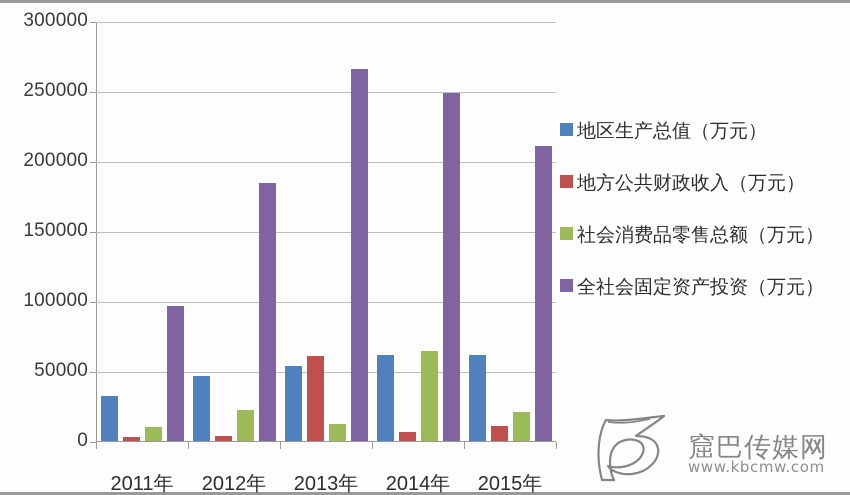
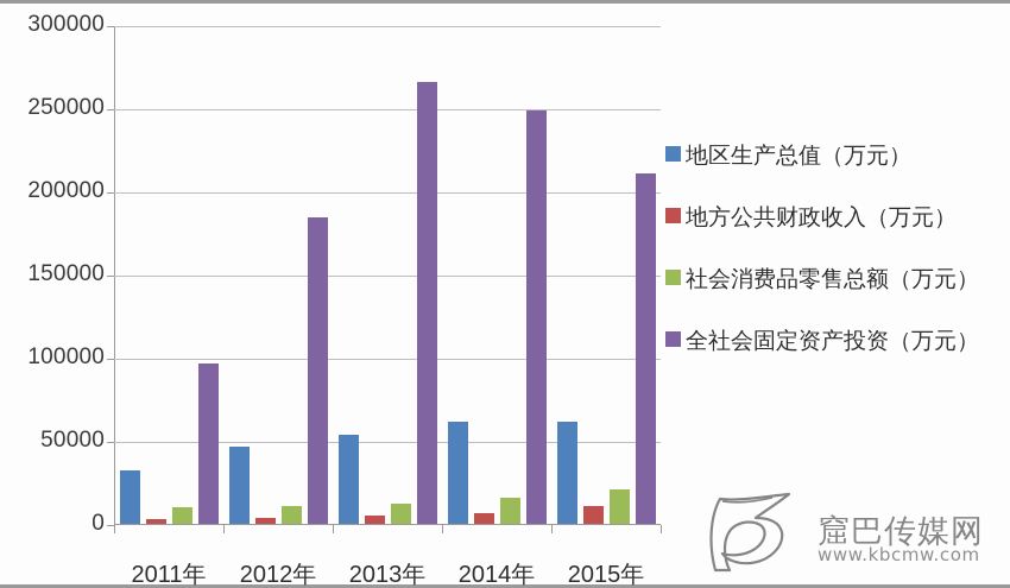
社会消费品零售总额（万元）/2012年: 22000 -> 11000
地方公共财政收入（万元）/2013年: 61000 -> 5000
社会消费品零售总额（万元）/2014年: 64000 -> 16000
